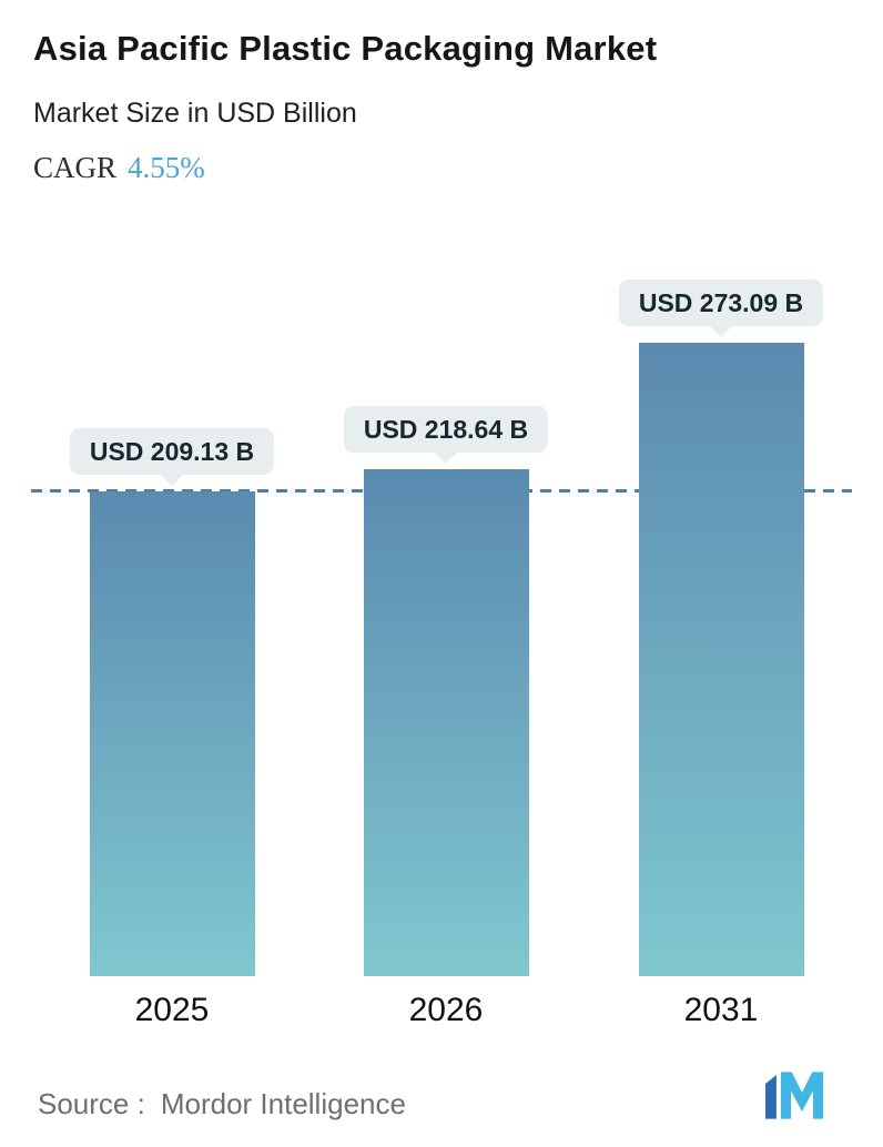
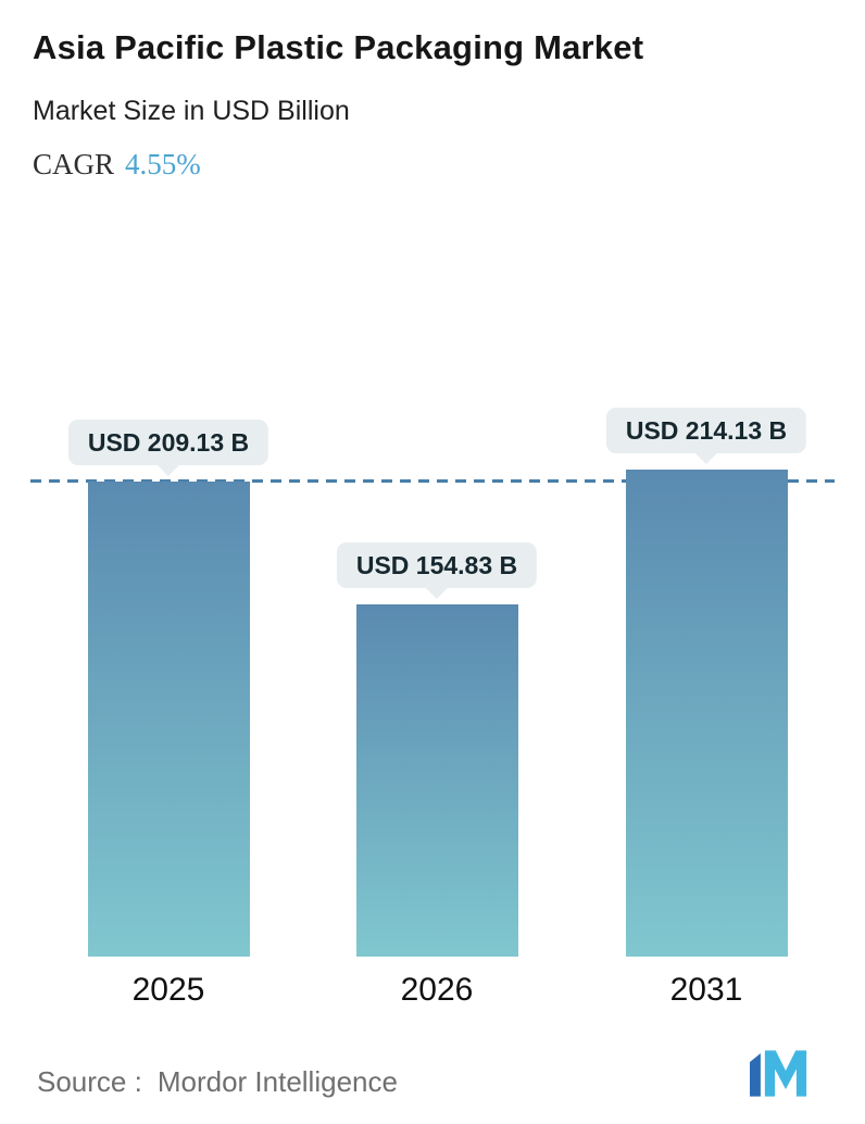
2026: 218.64 -> 154.83
2031: 273.09 -> 214.13
